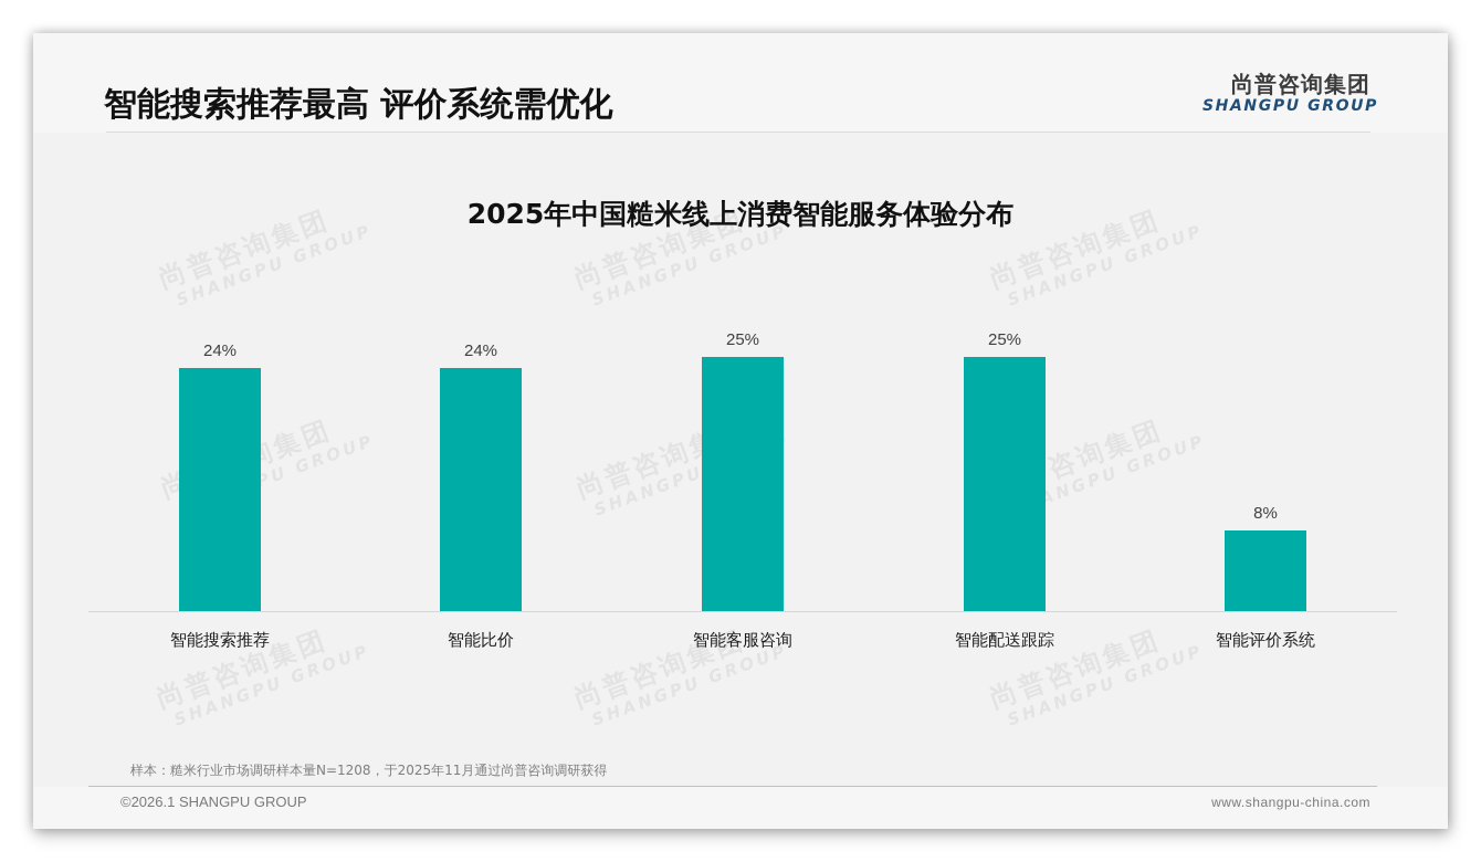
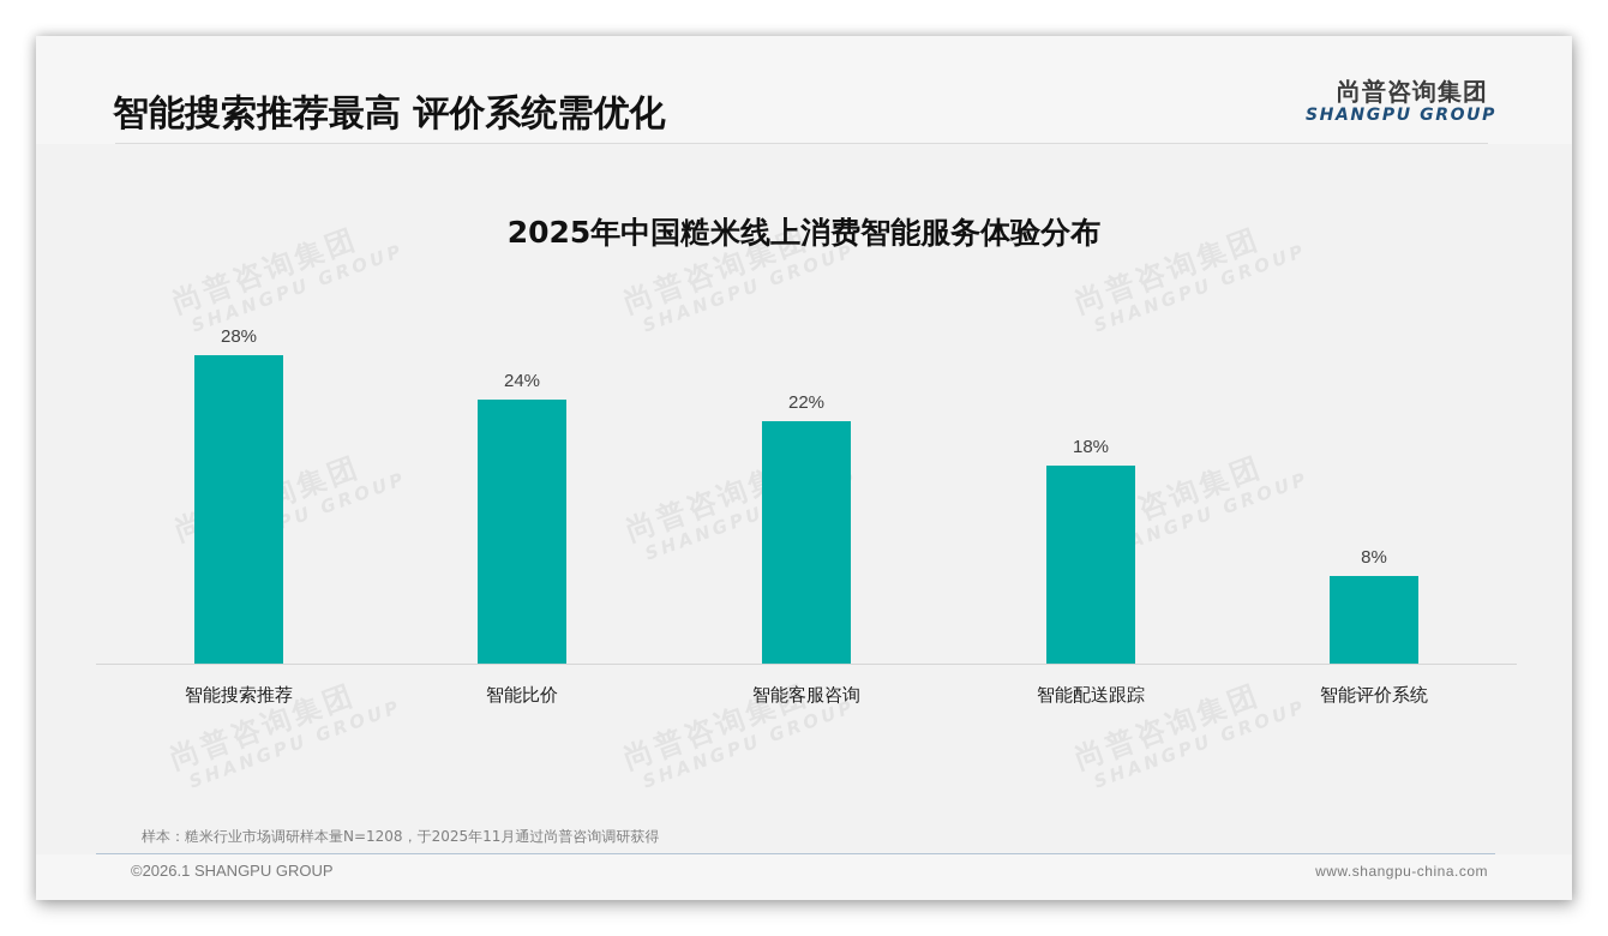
智能搜索推荐: 24% -> 28%
智能客服咨询: 25% -> 22%
智能配送跟踪: 25% -> 18%
